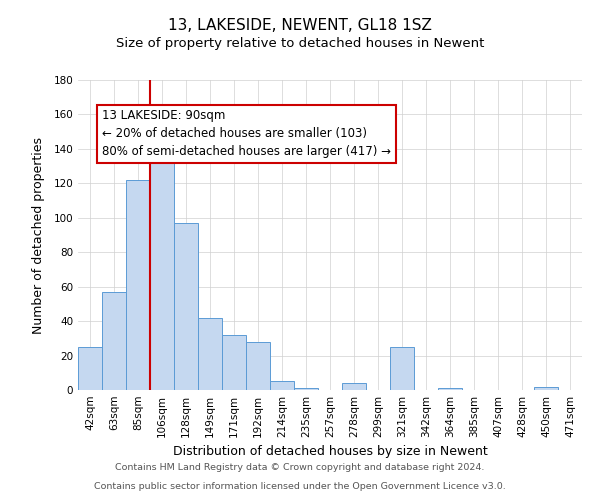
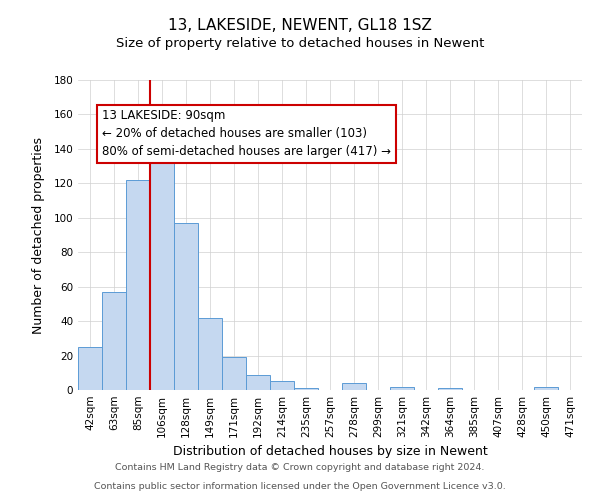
171sqm: 32 -> 19
192sqm: 28 -> 9
321sqm: 25 -> 2
